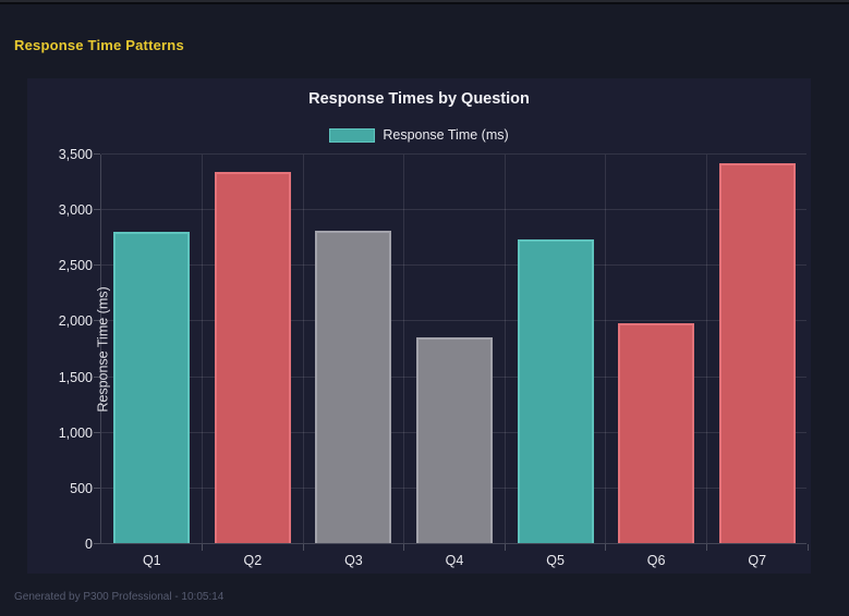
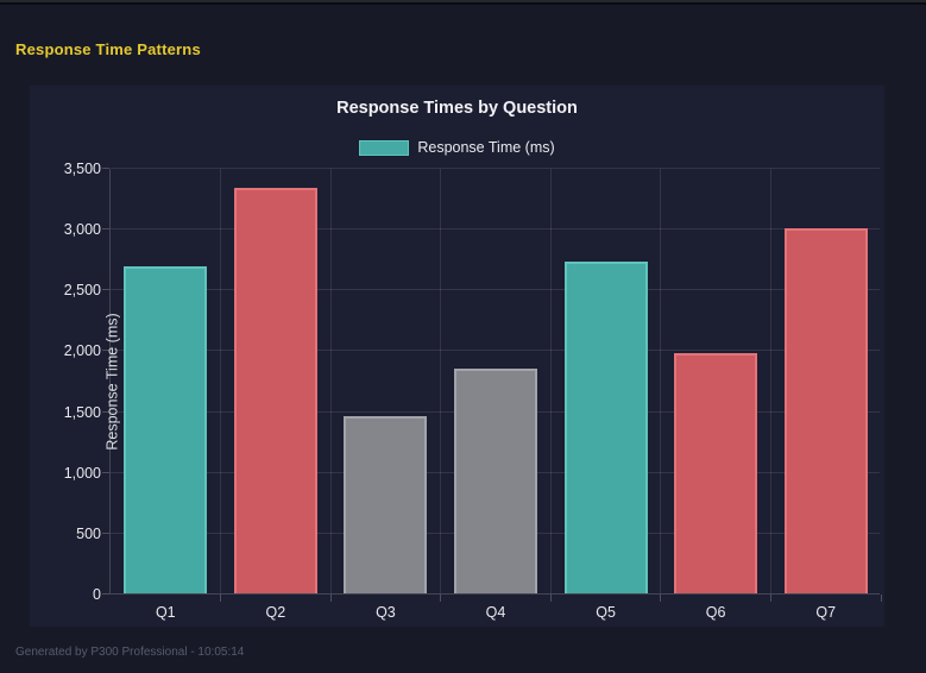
Q1: 2800 -> 2690
Q3: 2810 -> 1460
Q7: 3410 -> 3000
